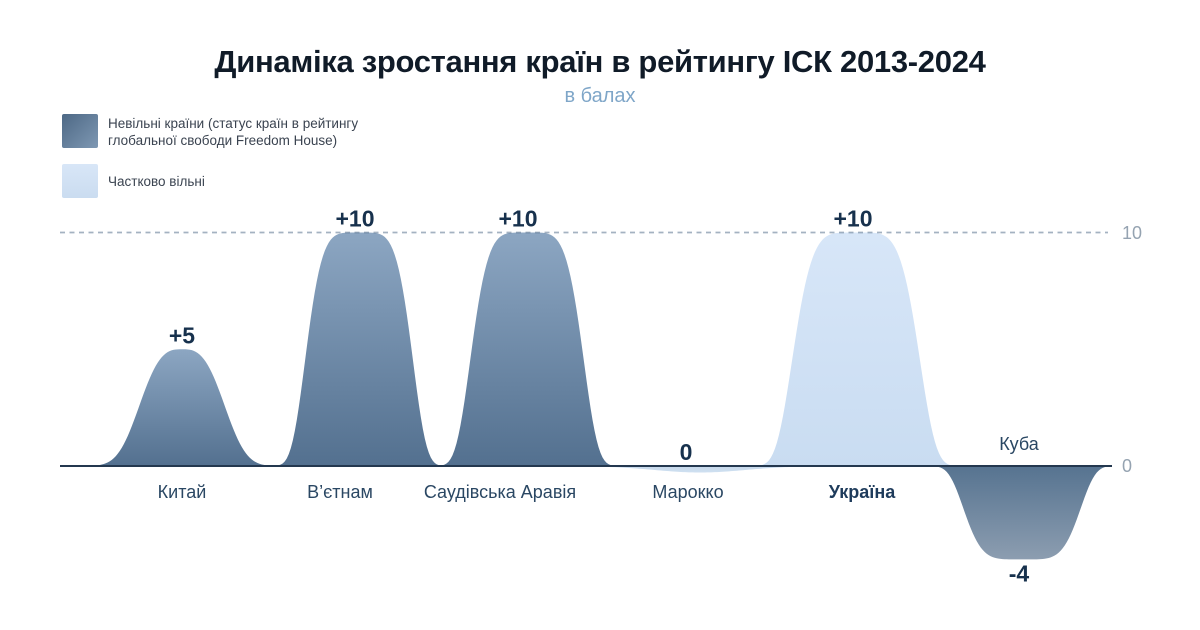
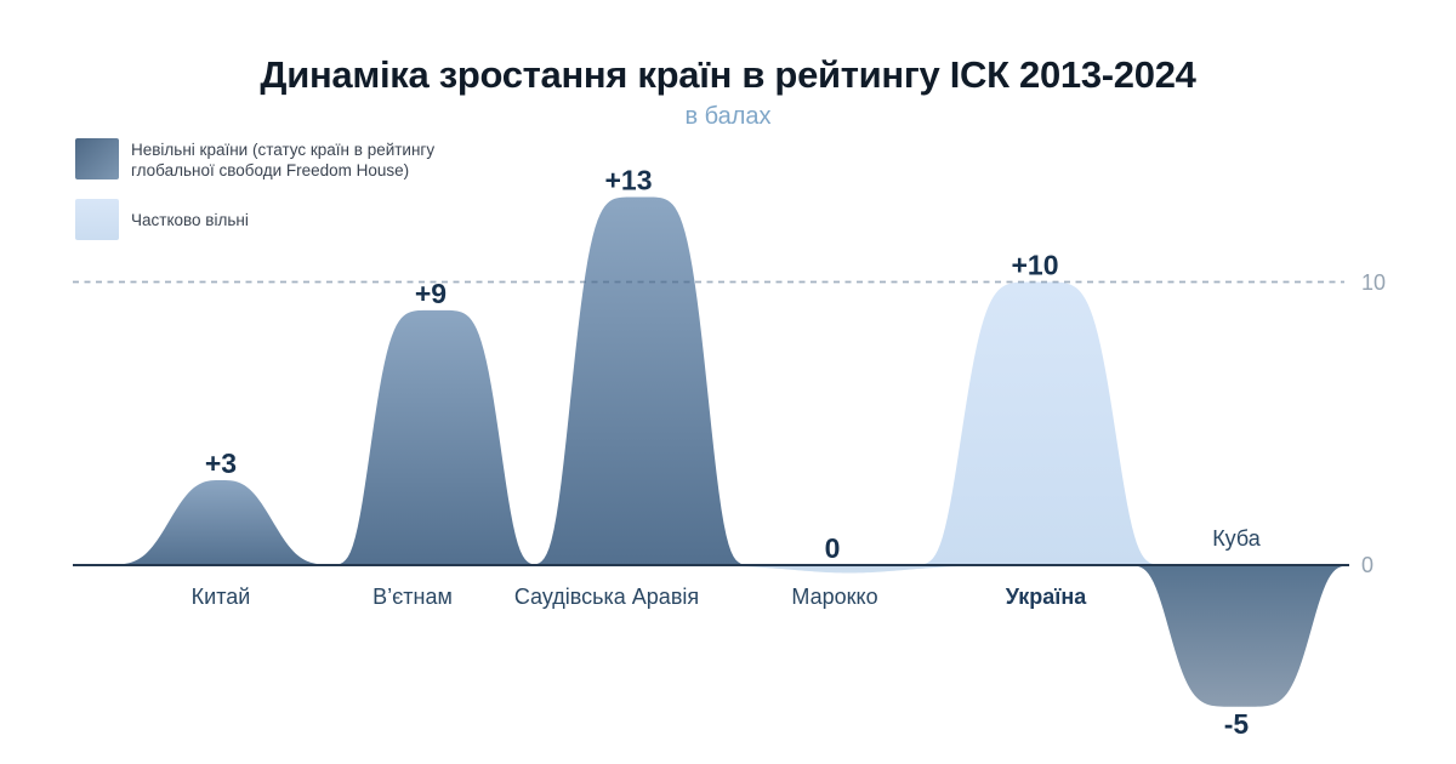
Китай: +5 -> +3
В’єтнам: +10 -> +9
Саудівська Аравія: +10 -> +13
Куба: -4 -> -5
